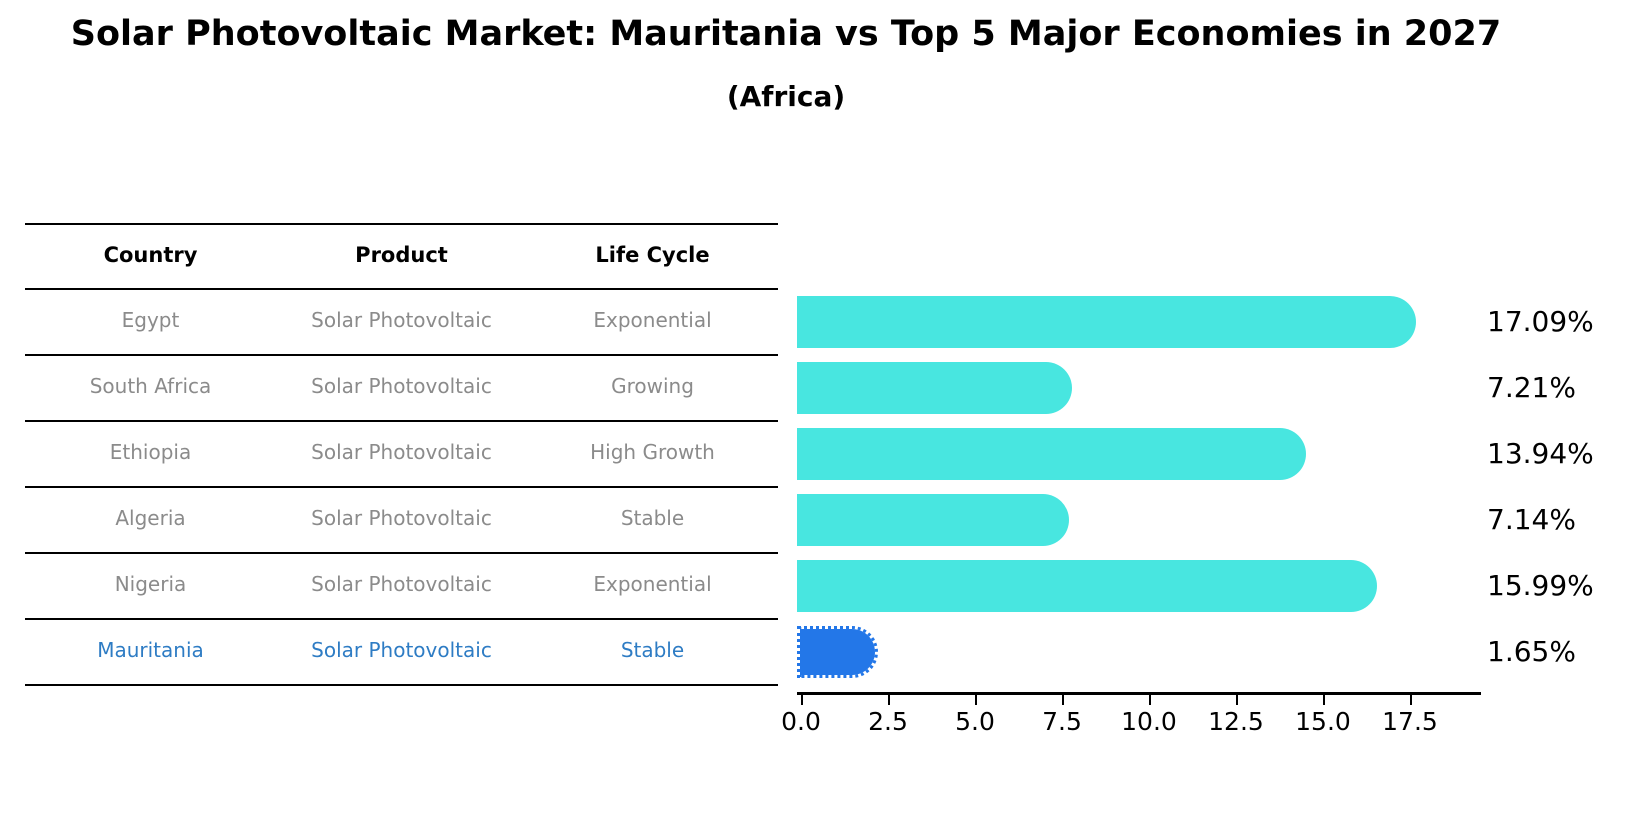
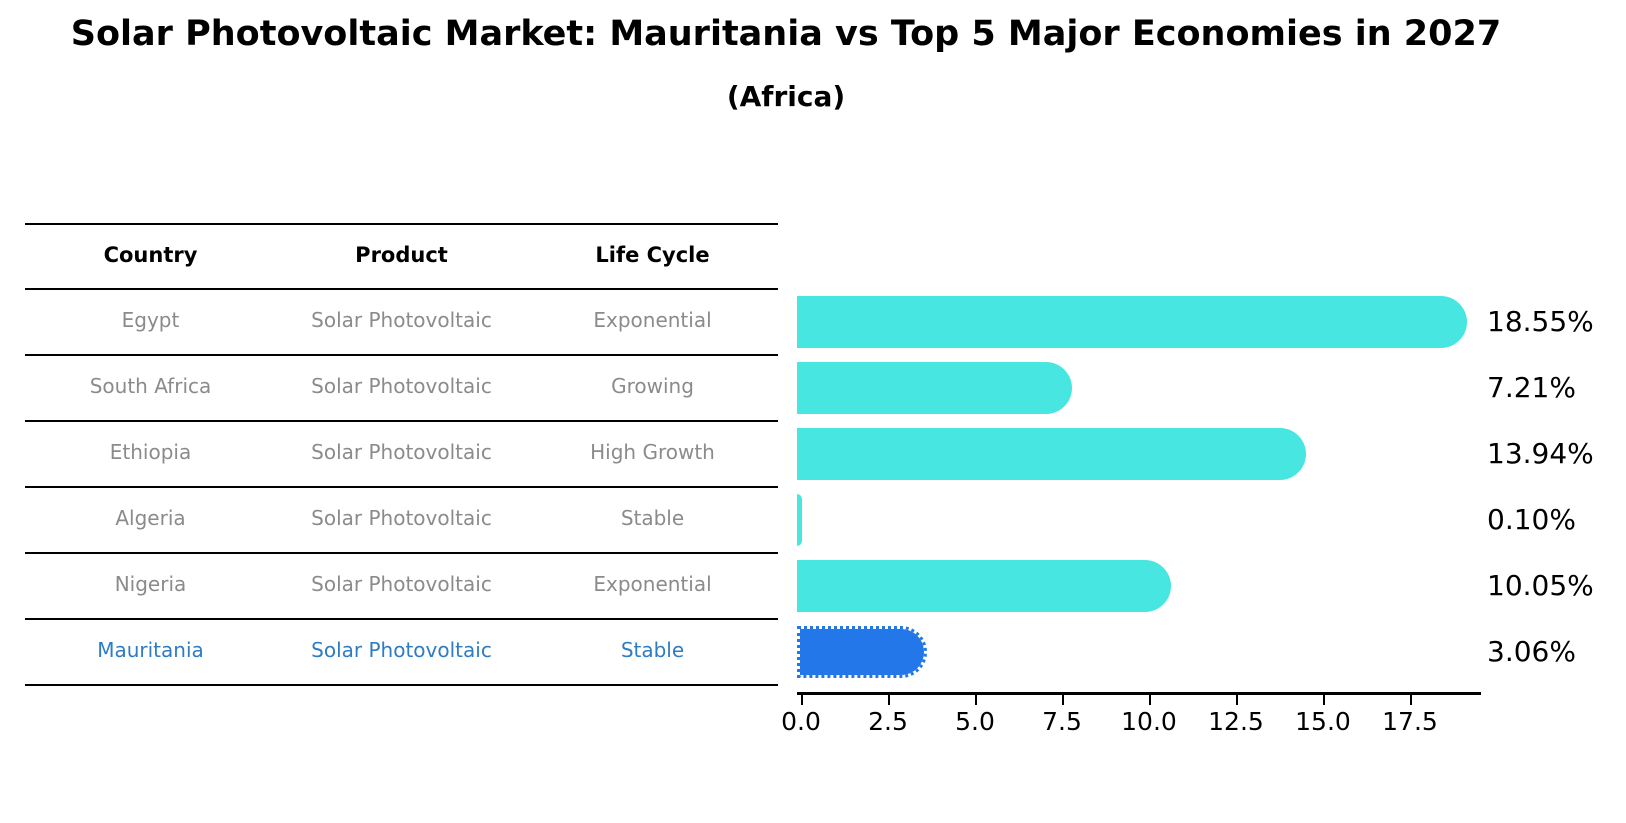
Egypt: 17.09% -> 18.55%
Algeria: 7.14% -> 0.10%
Nigeria: 15.99% -> 10.05%
Mauritania: 1.65% -> 3.06%
